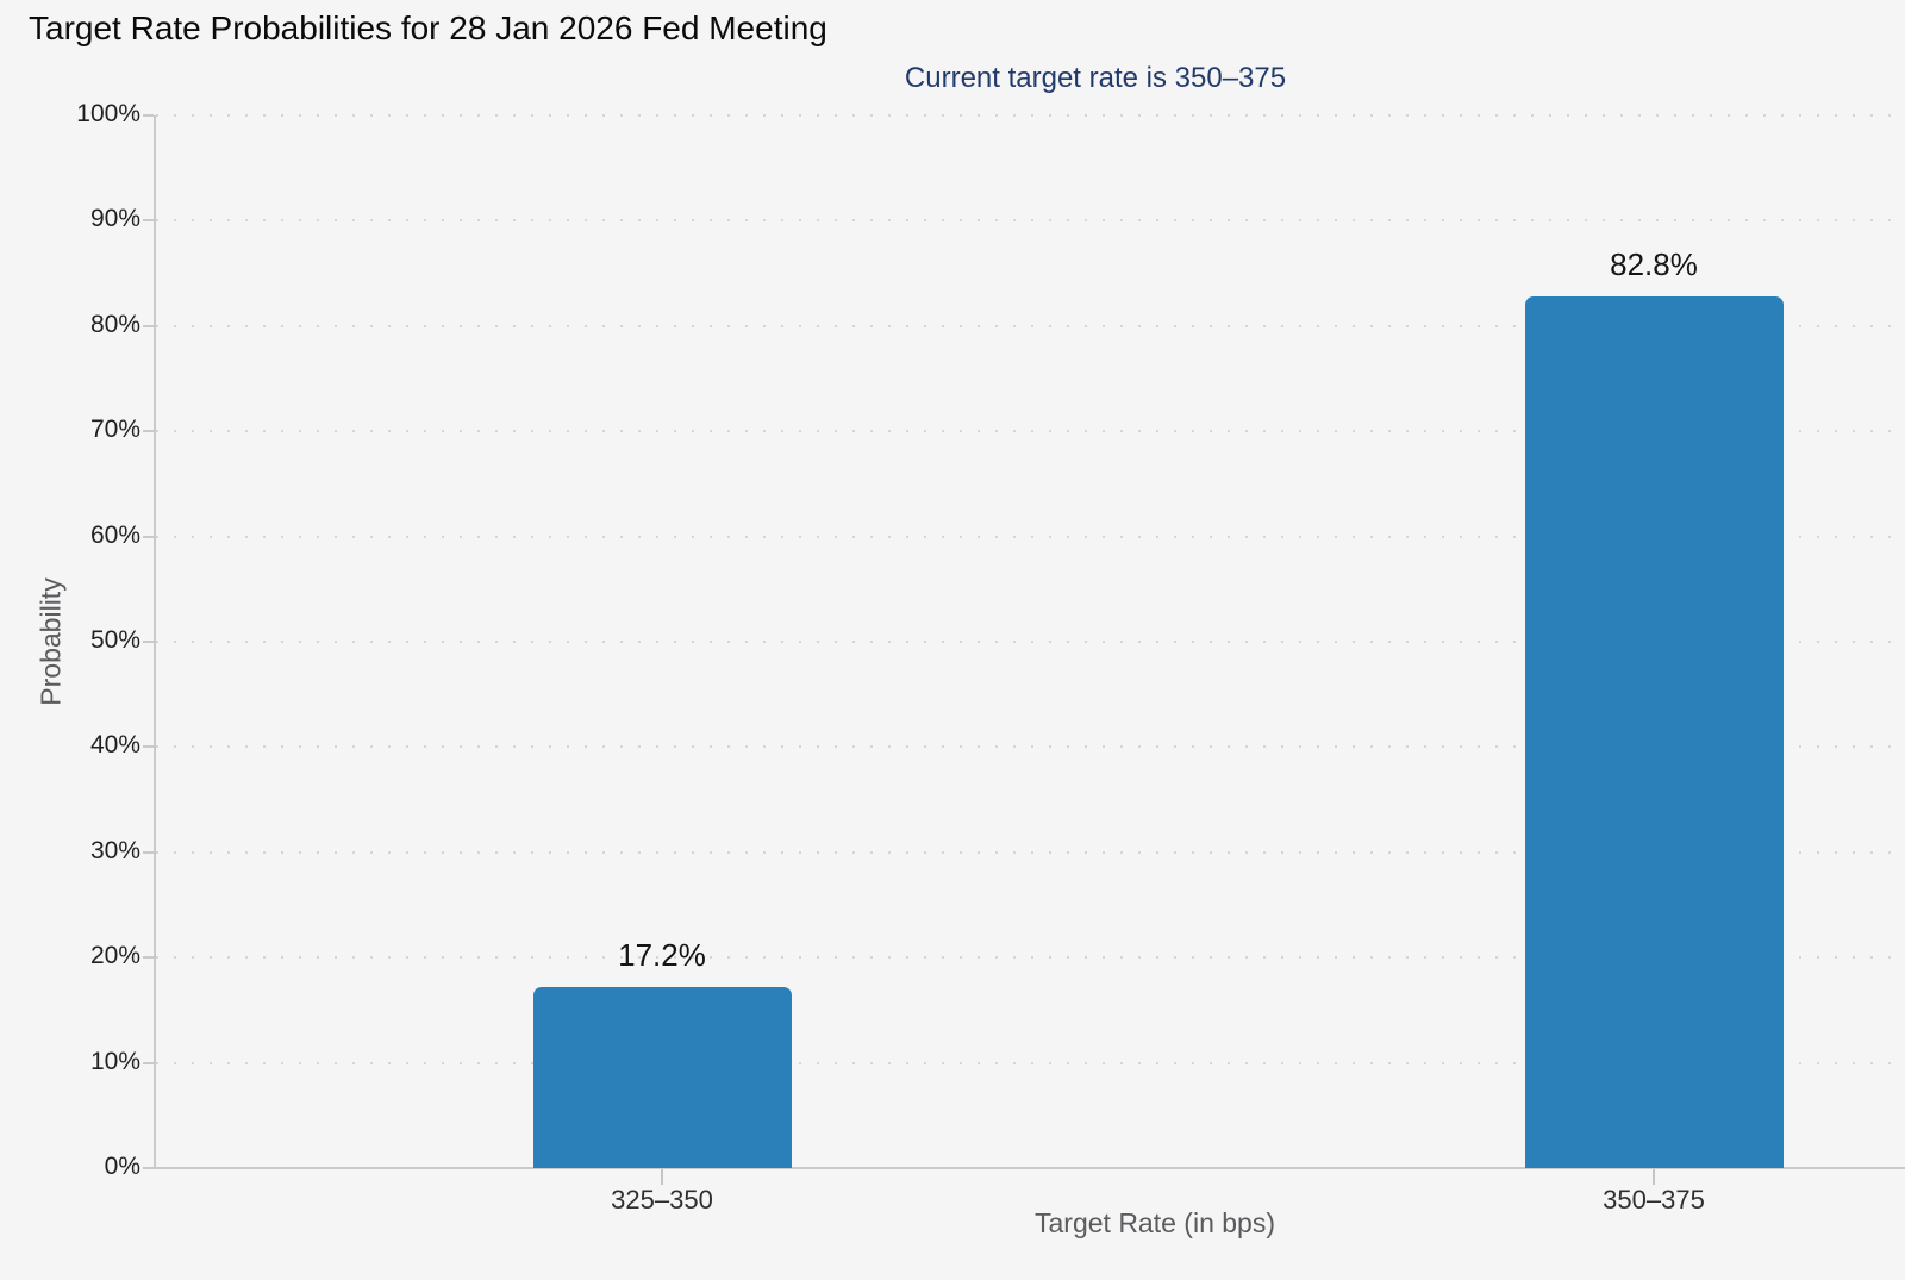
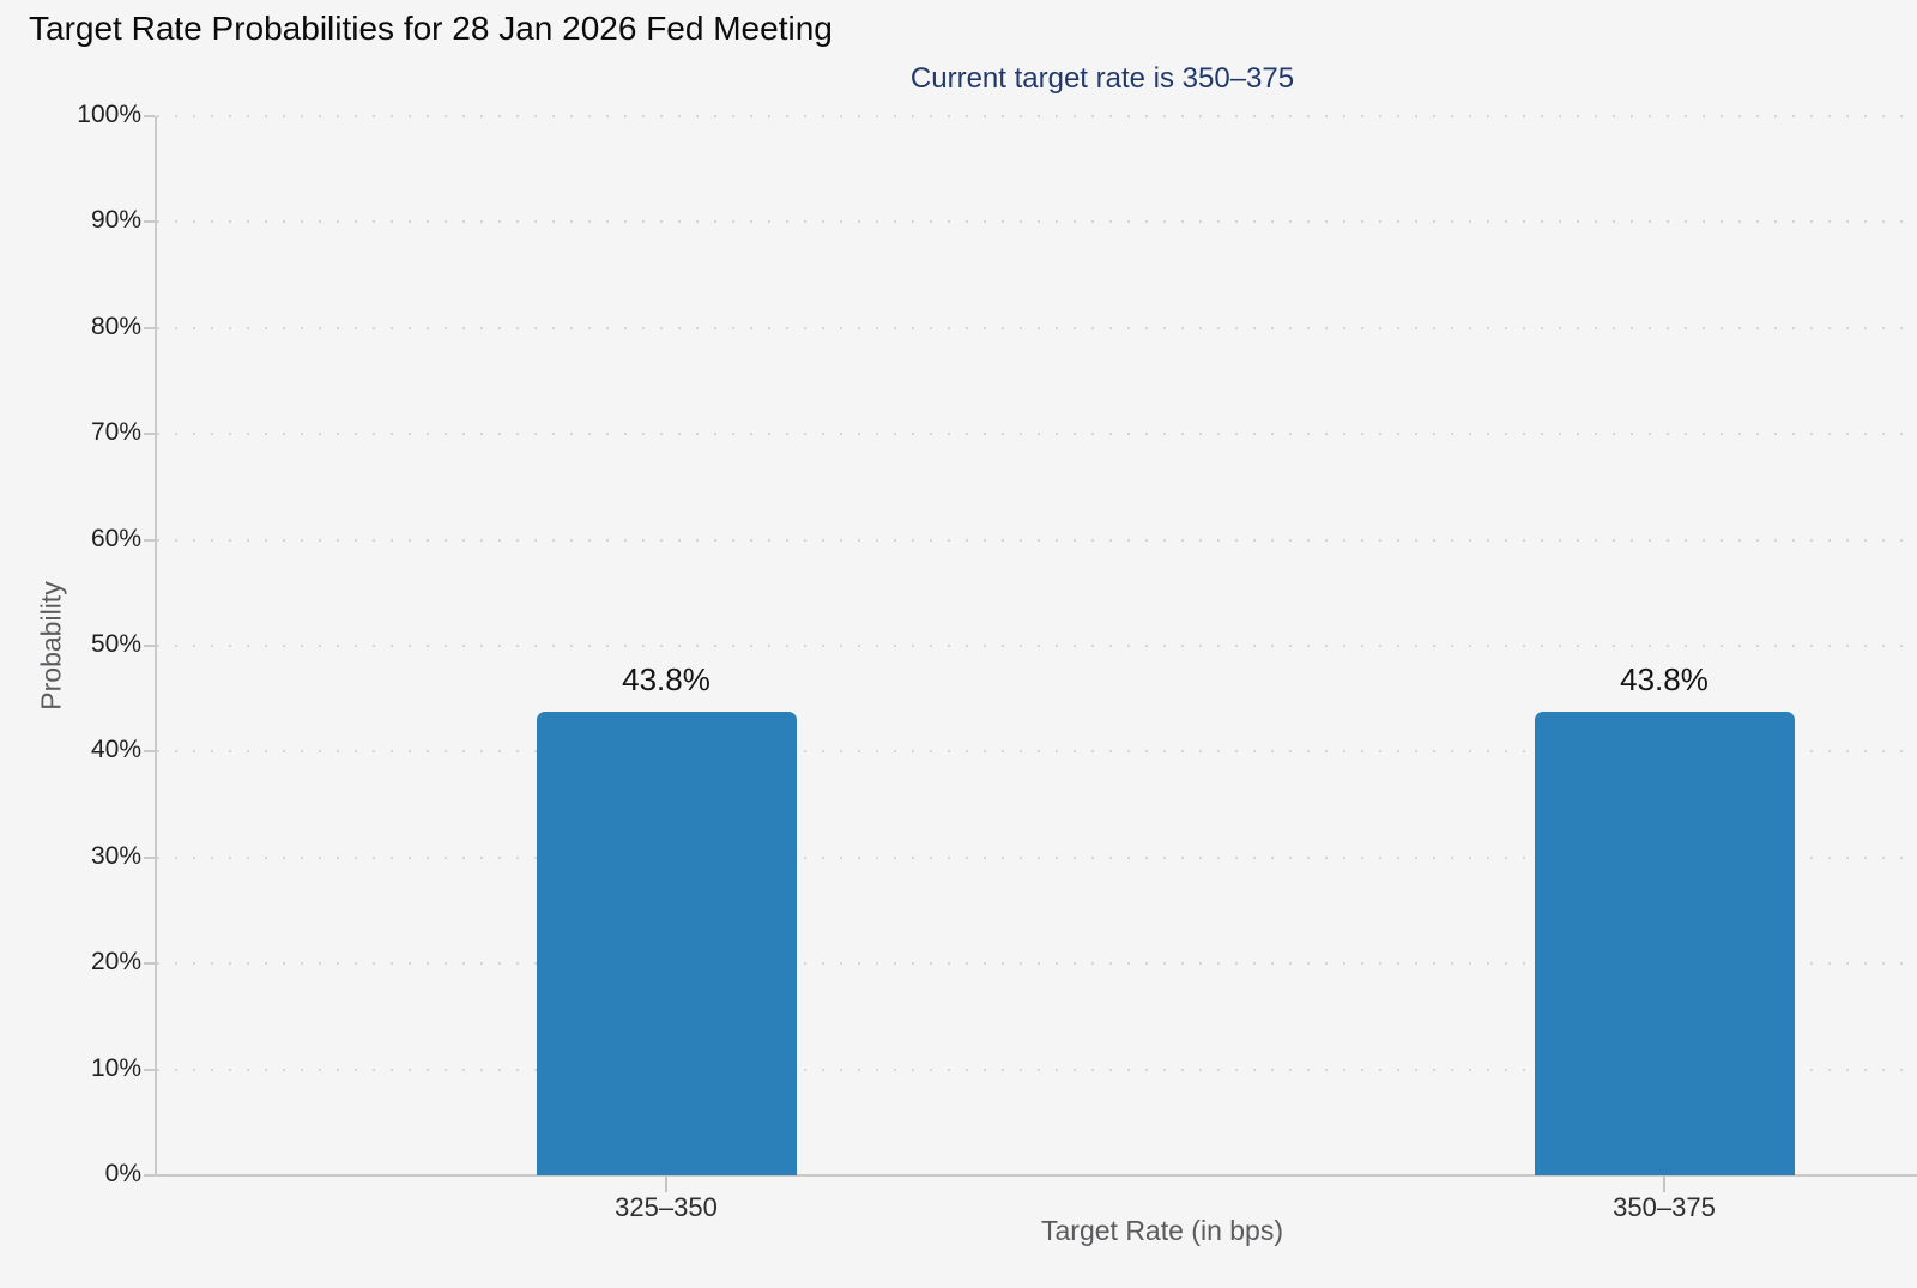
325–350: 17.2% -> 43.8%
350–375: 82.8% -> 43.8%
